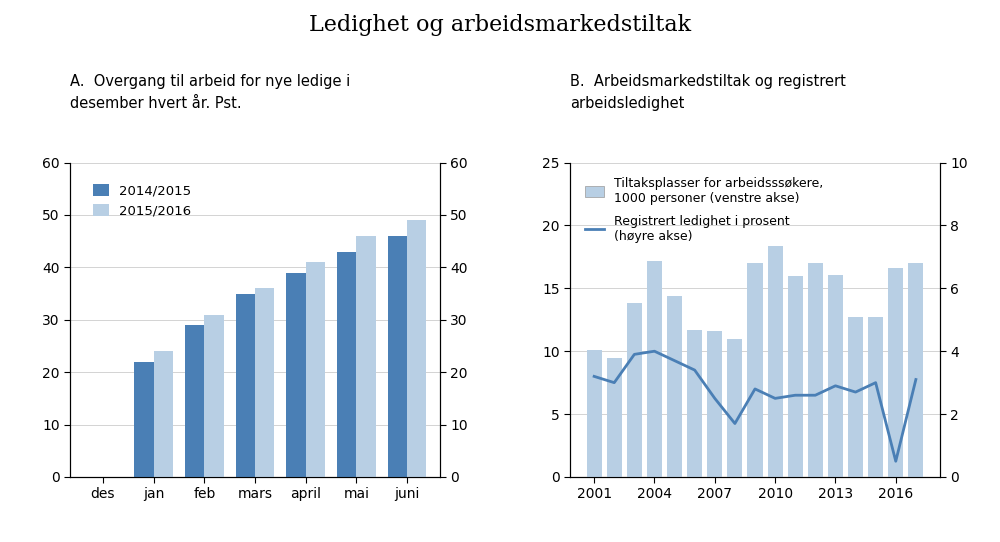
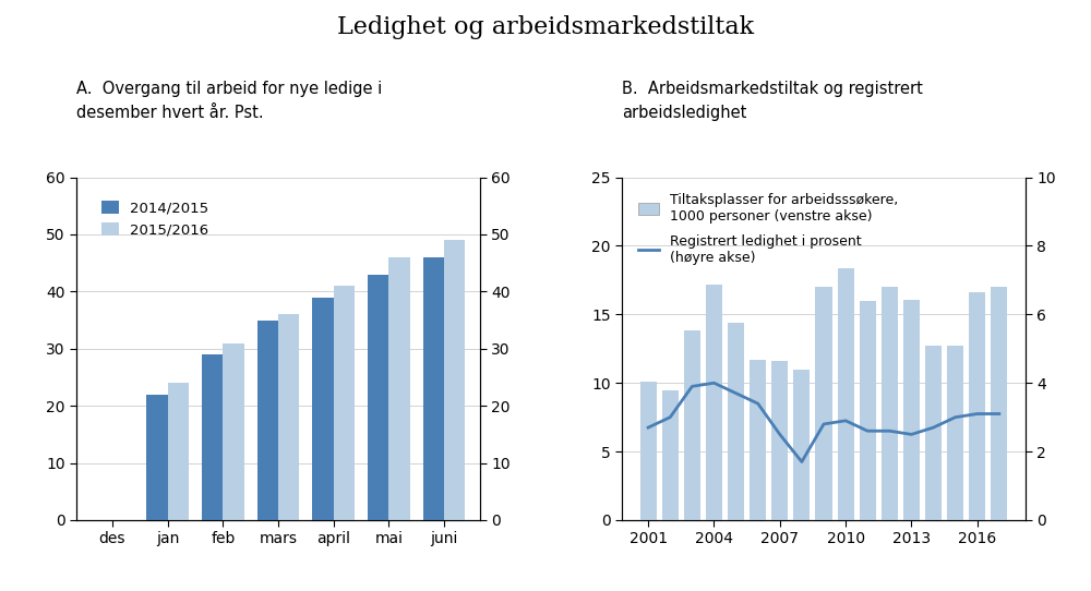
Registrert ledighet i prosent (høyre akse)/2001: 3.2 -> 2.7
Registrert ledighet i prosent (høyre akse)/2010: 2.5 -> 2.9
Registrert ledighet i prosent (høyre akse)/2013: 2.9 -> 2.5
Registrert ledighet i prosent (høyre akse)/2016: 0.5 -> 3.1
